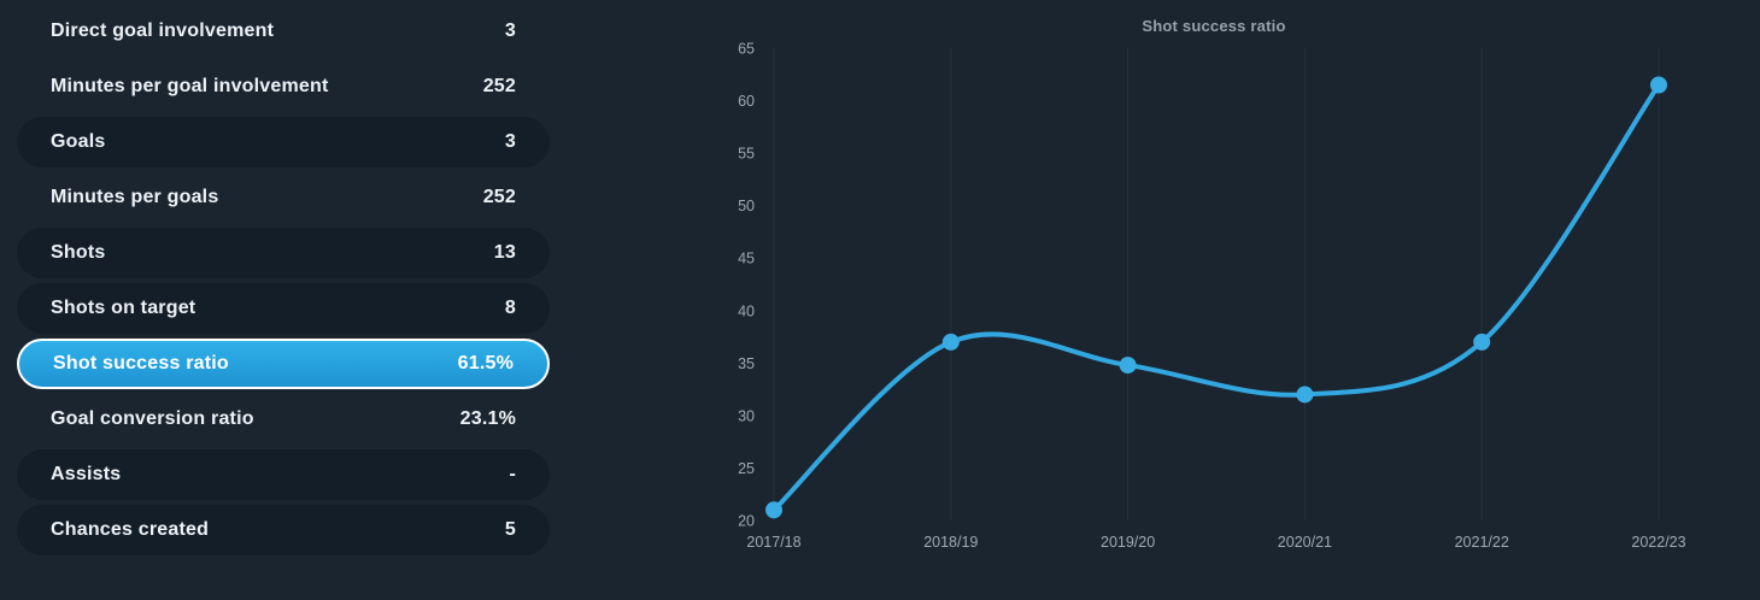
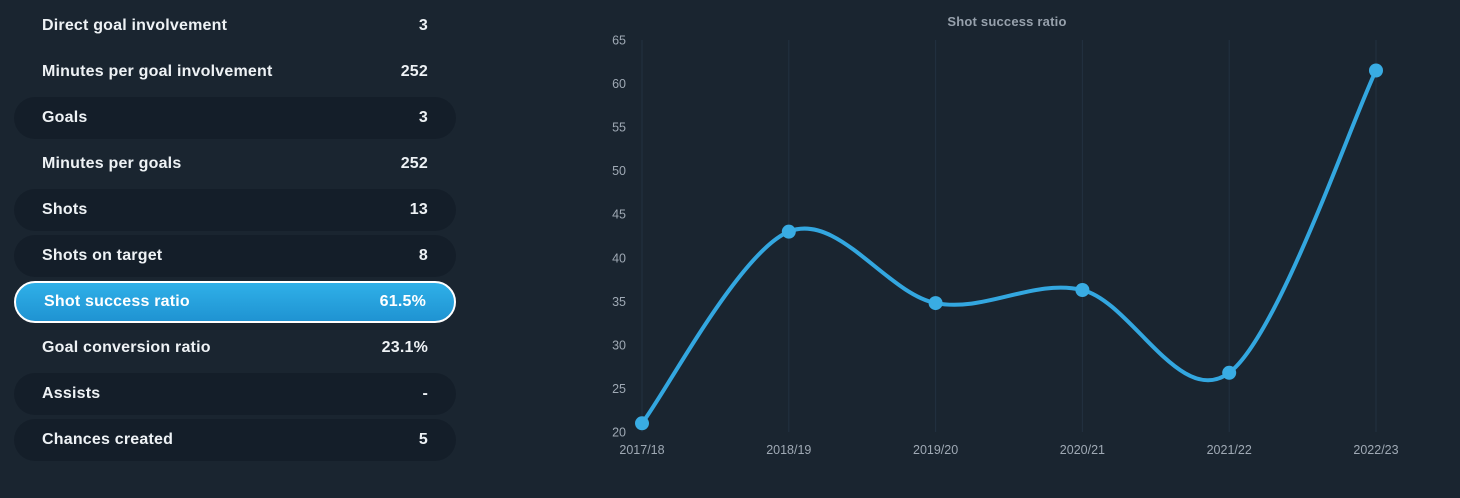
2018/19: 37 -> 43
2020/21: 32 -> 36
2021/22: 37 -> 27
